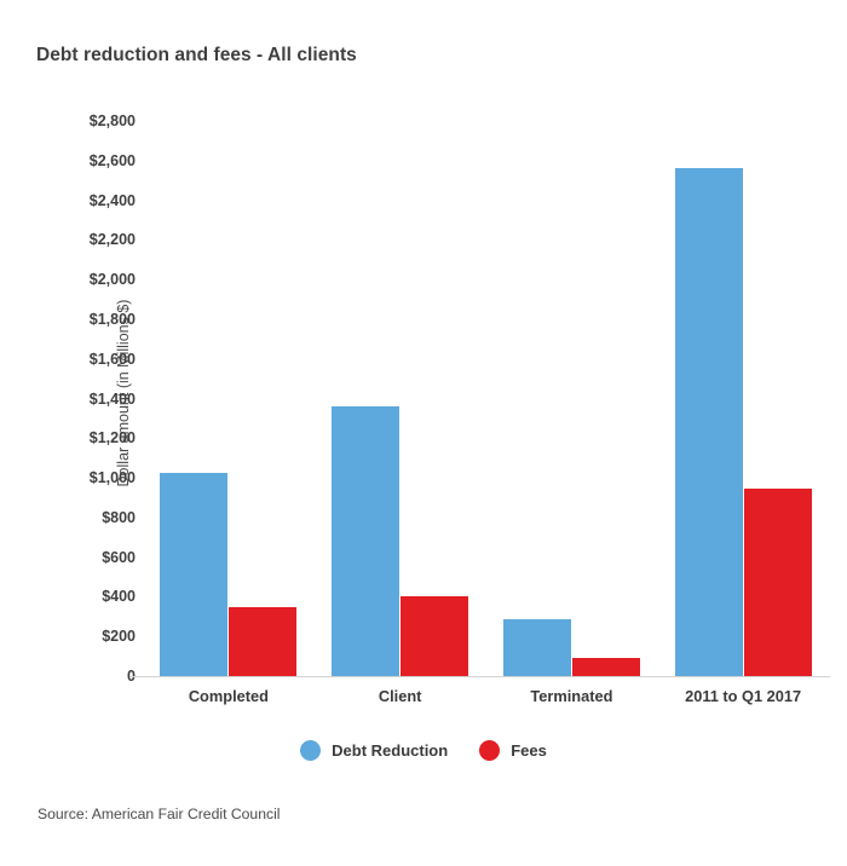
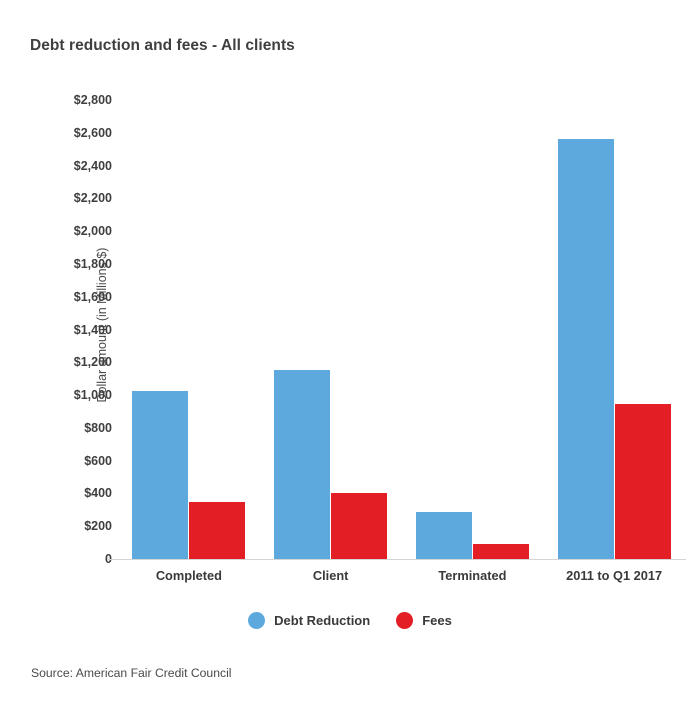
Debt Reduction/Client: $1360 -> $1150
